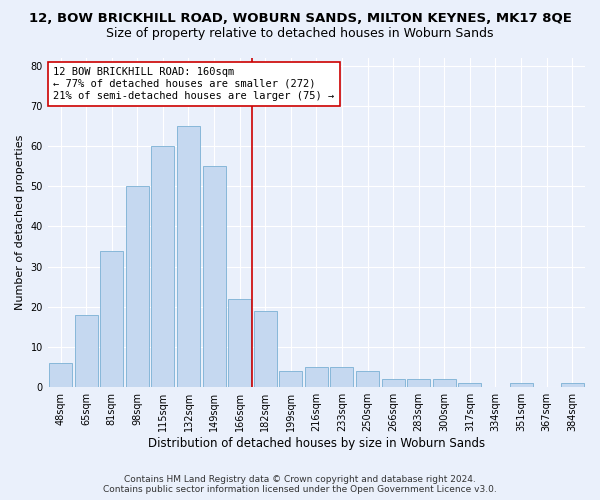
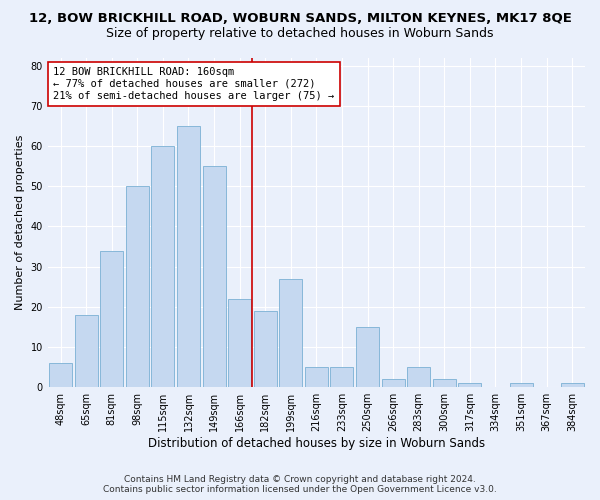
199sqm: 4 -> 27
250sqm: 4 -> 15
283sqm: 2 -> 5
